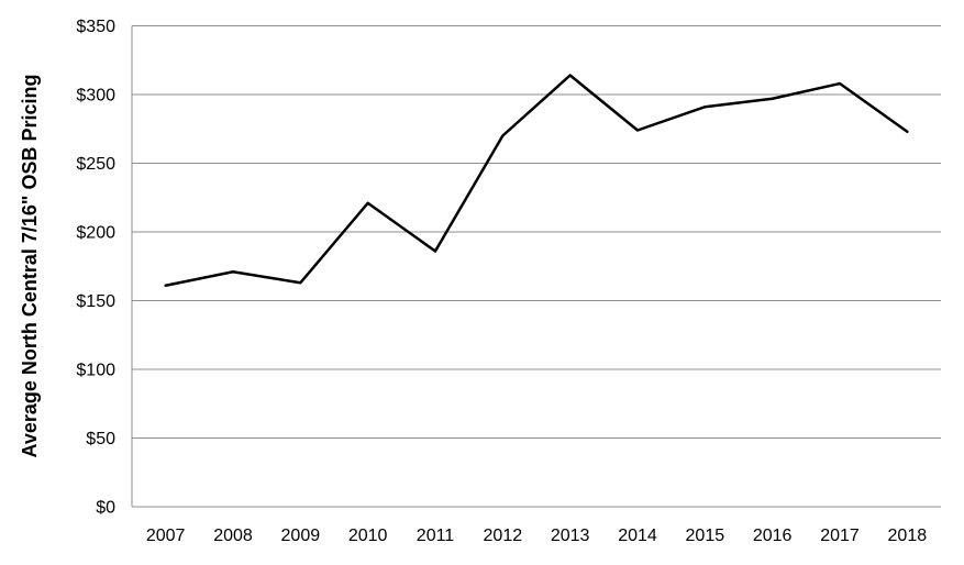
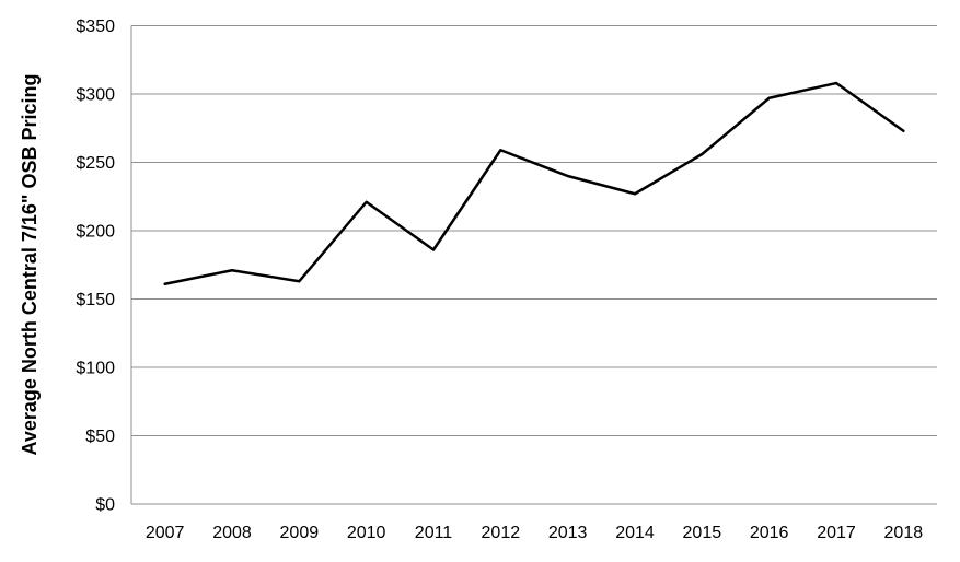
2012: $270 -> $259
2013: $314 -> $240
2014: $274 -> $227
2015: $291 -> $256
